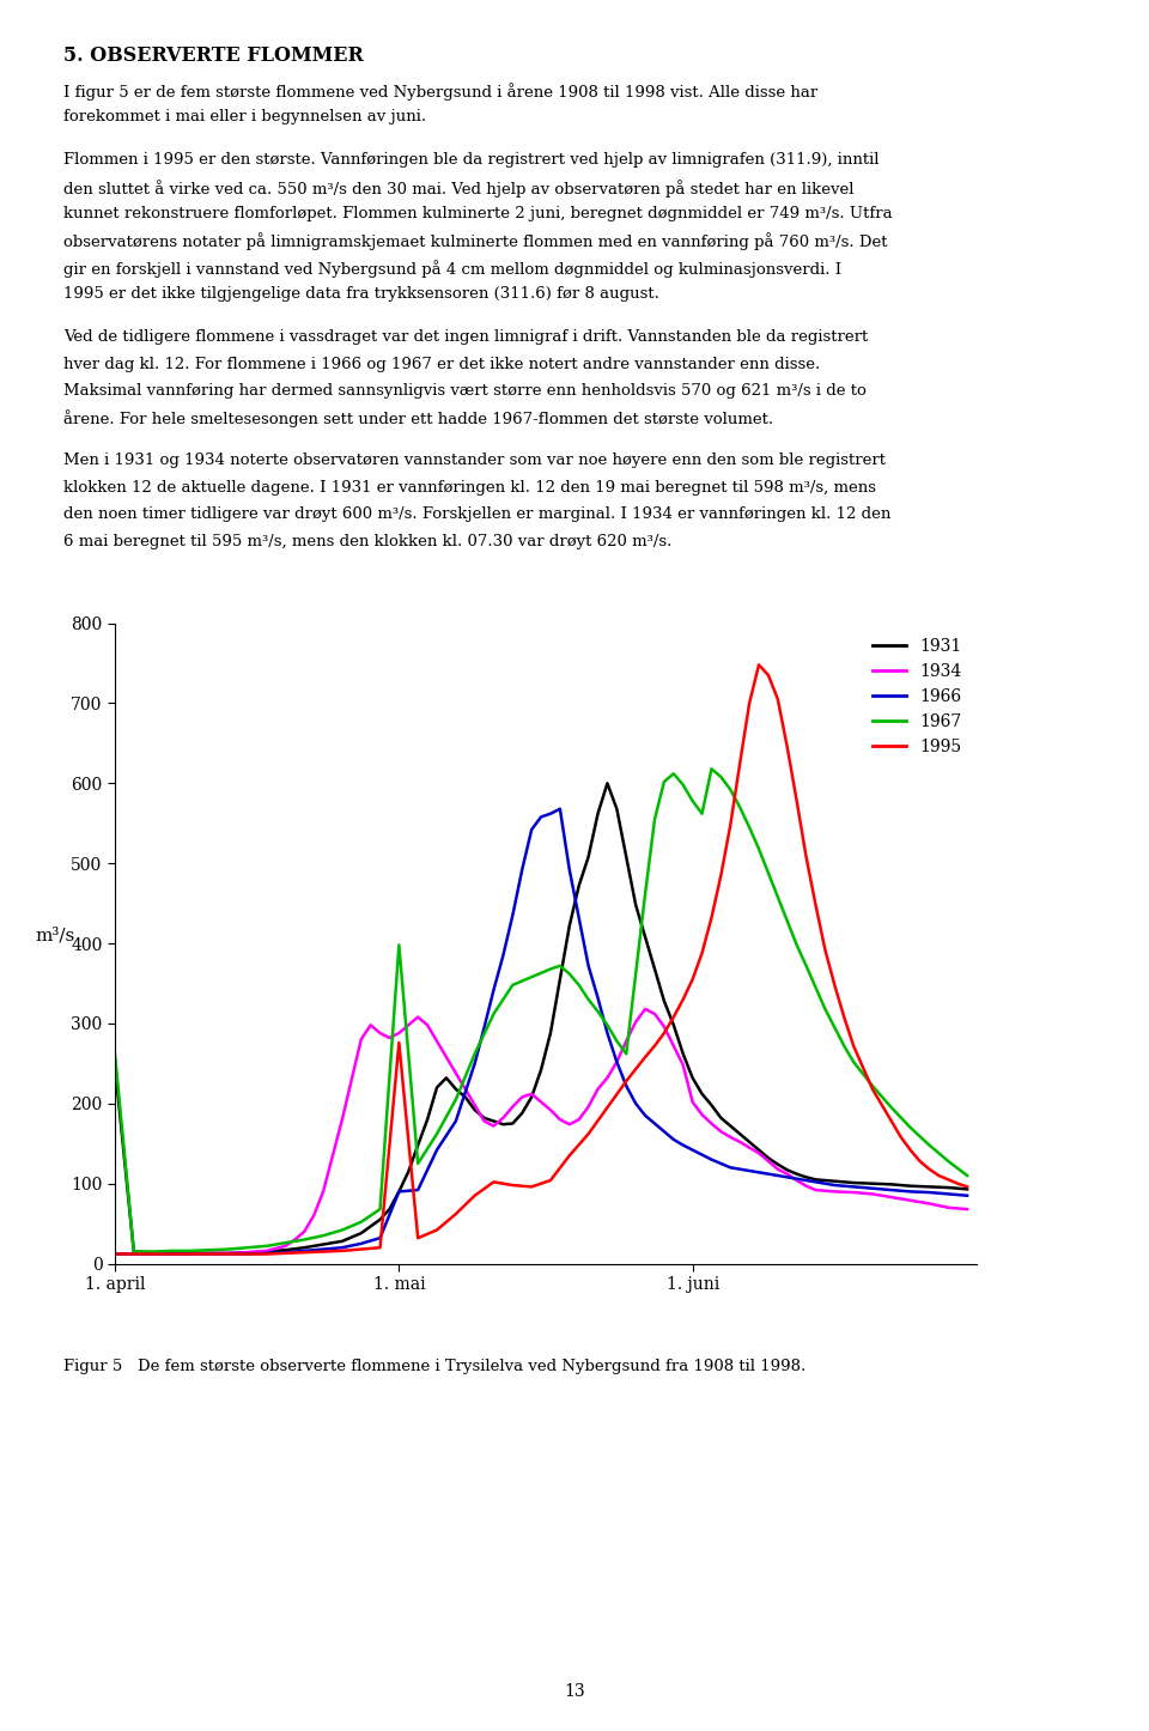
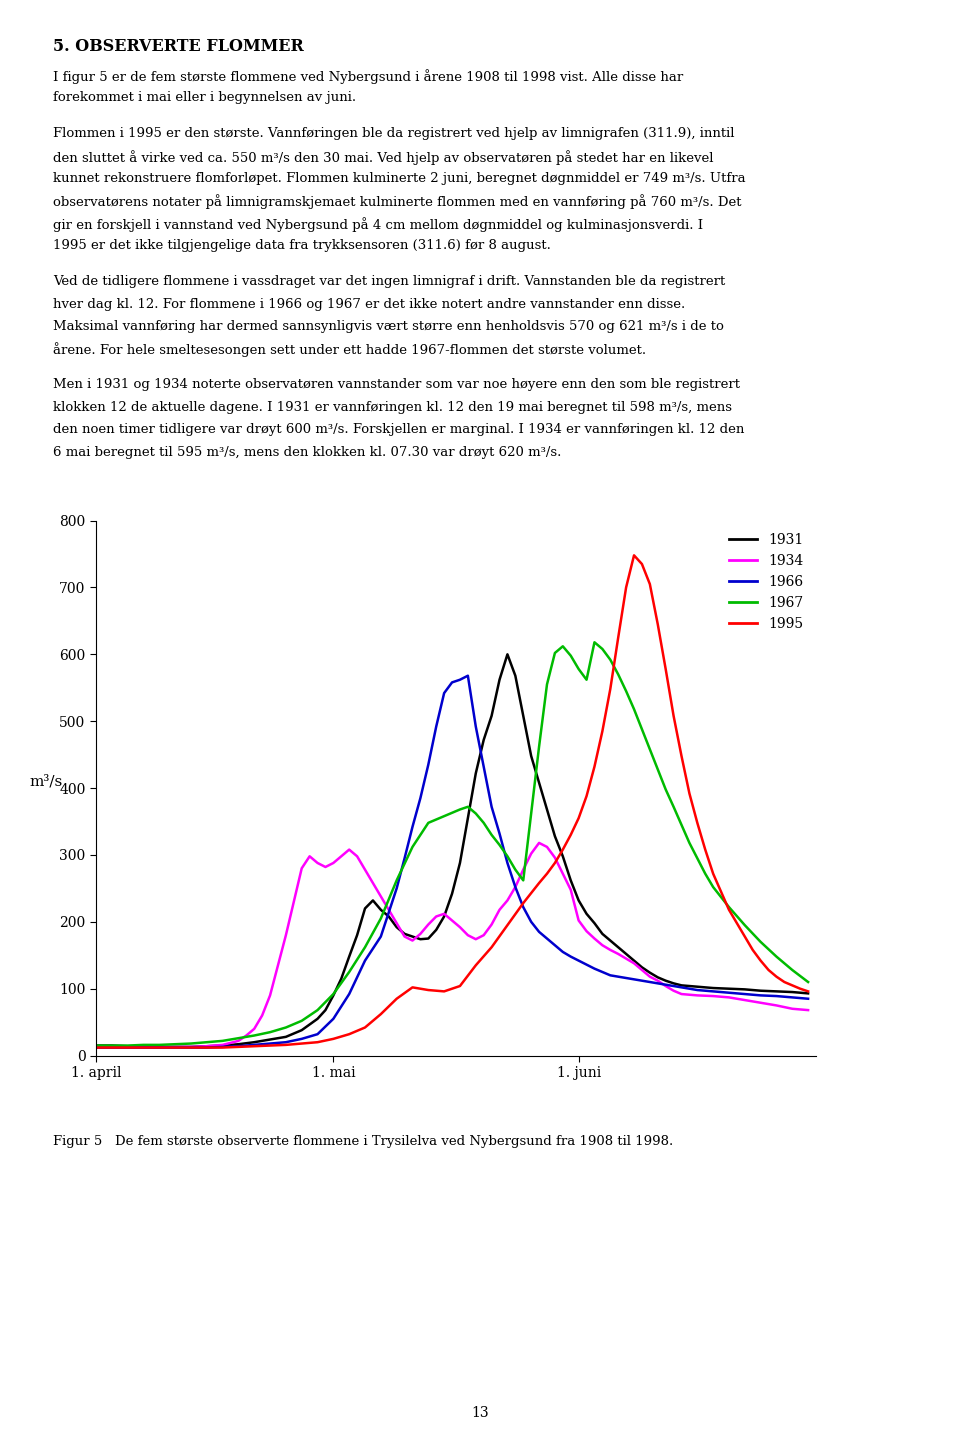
1931/1. april: 248 -> 15
1967/1. april: 262 -> 15
1966/1. mai: 90 -> 55
1967/1. mai: 398 -> 92
1995/1. mai: 276 -> 25
